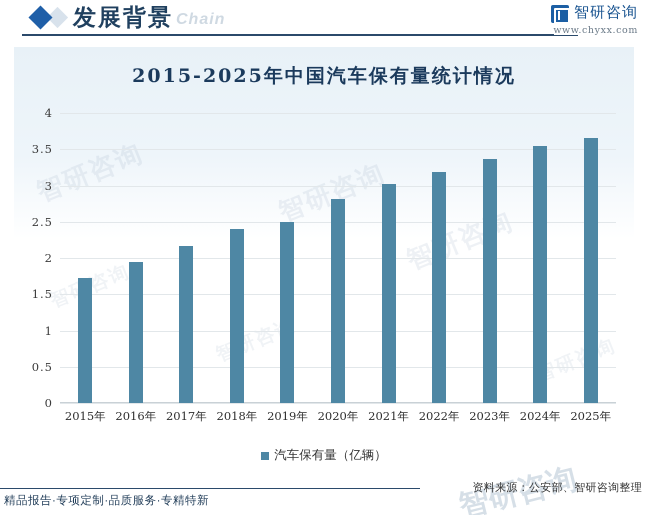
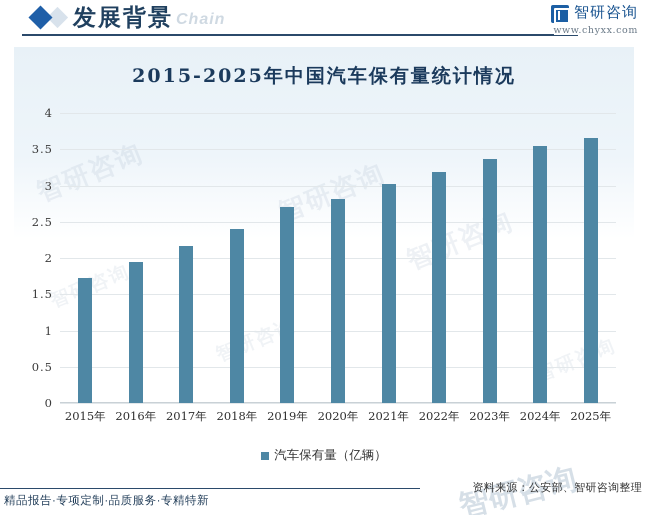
2019年: 2.5 -> 2.7
